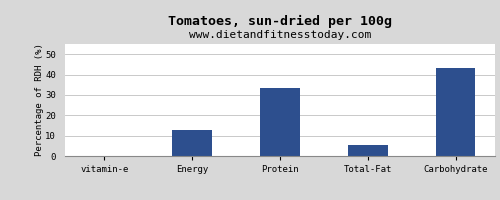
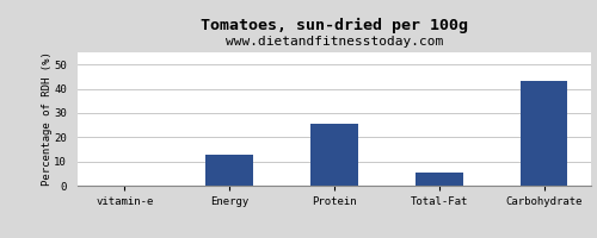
Protein: 33.5 -> 25.5
